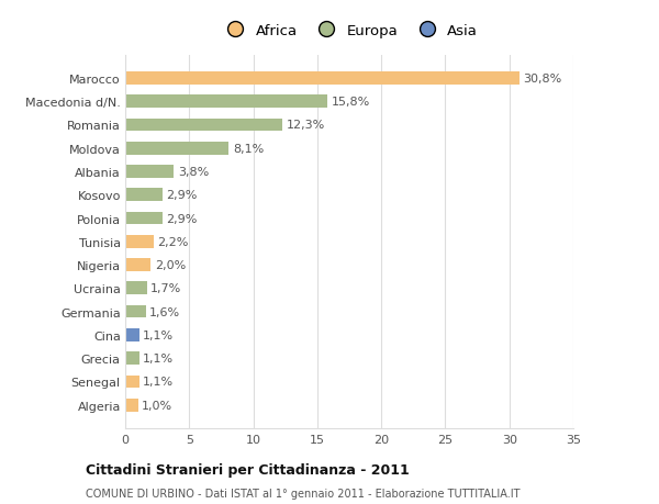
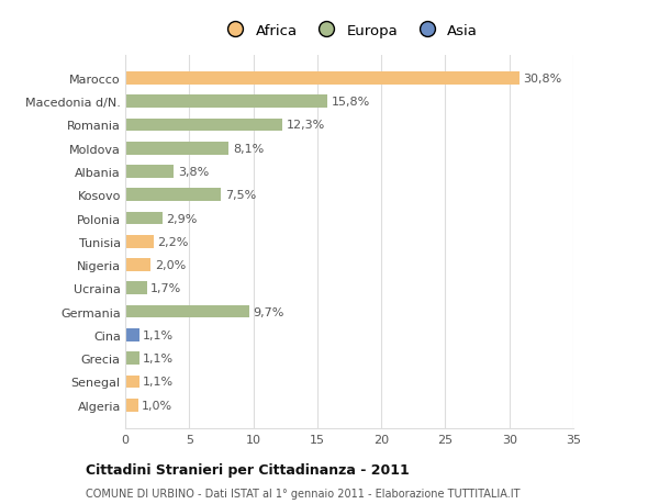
Kosovo: 2,9% -> 7,5%
Germania: 1,6% -> 9,7%
